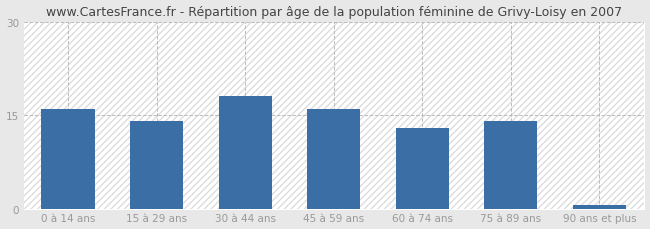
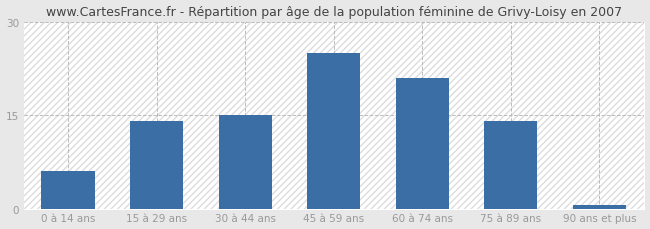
0 à 14 ans: 16.0 -> 6.0
30 à 44 ans: 18.0 -> 15.0
45 à 59 ans: 16.0 -> 25.0
60 à 74 ans: 13.0 -> 21.0
